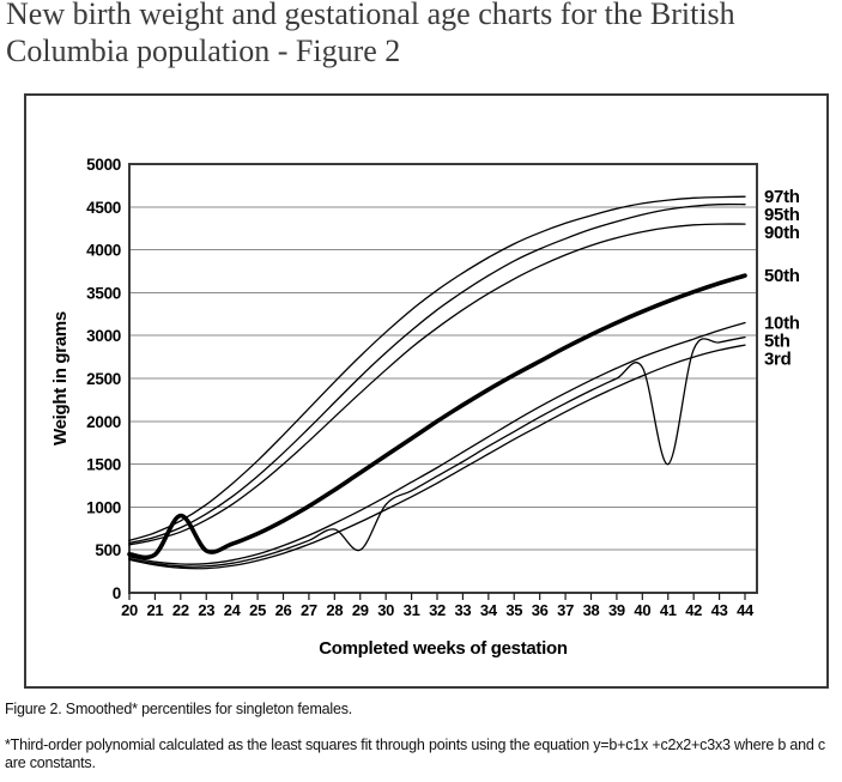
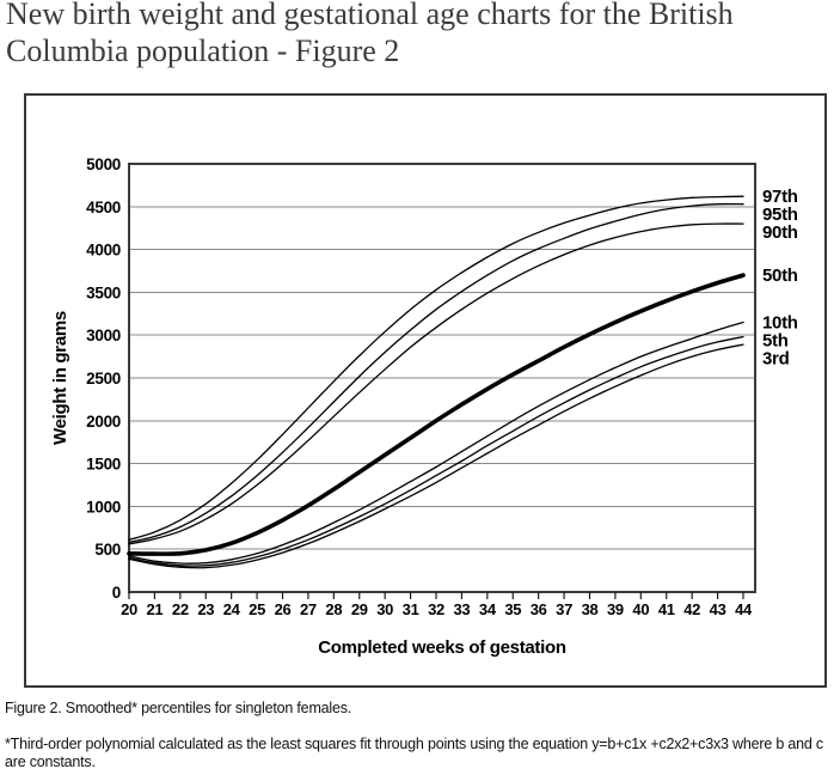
50th/22: 900 -> 400
5th/29: 500 -> 900
5th/41: 1500 -> 2700
